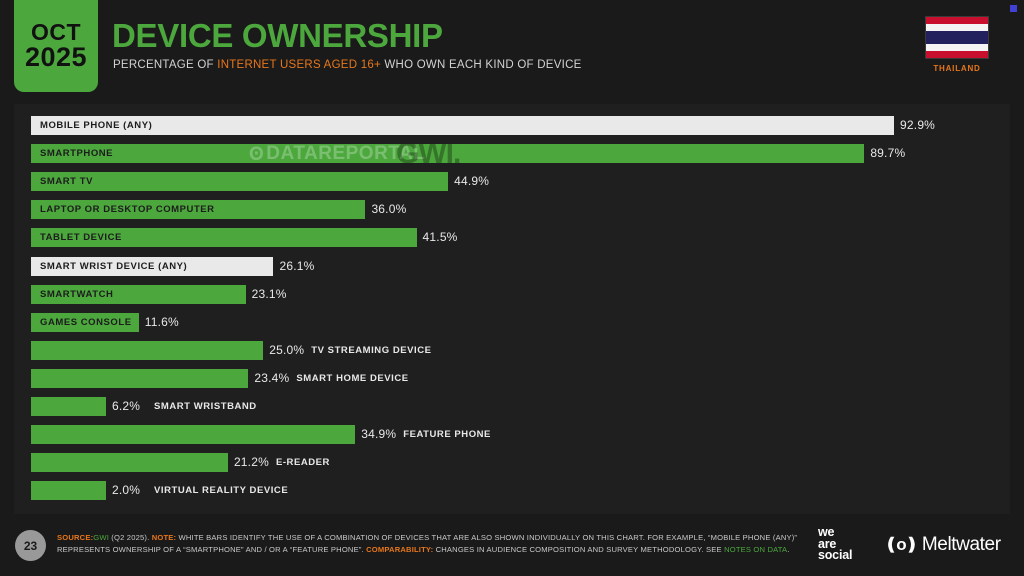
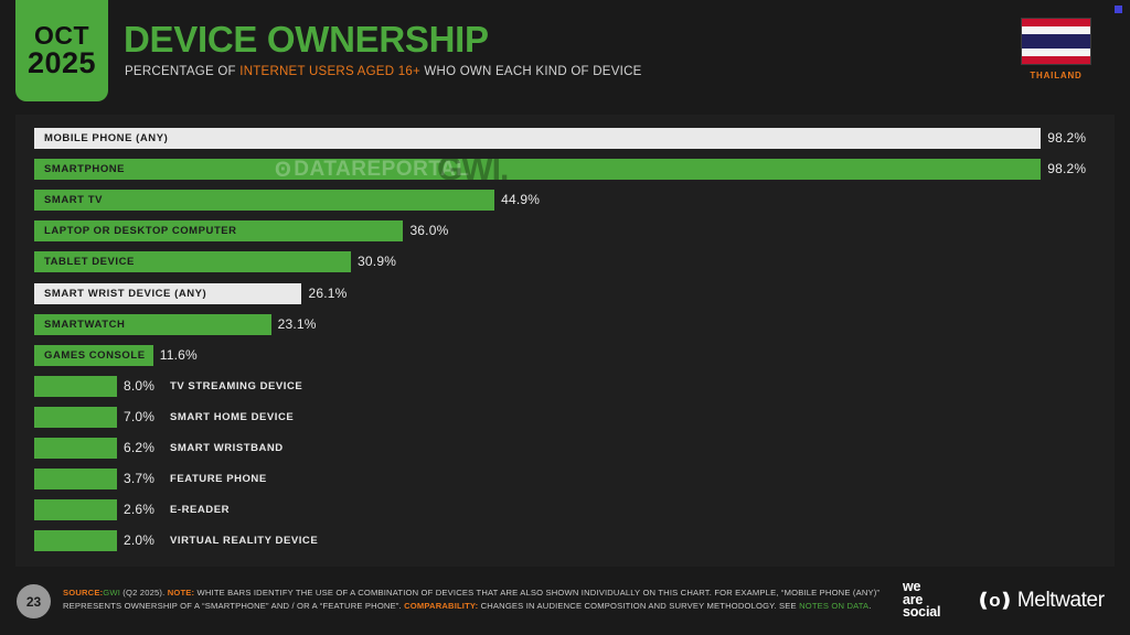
MOBILE PHONE (ANY): 92.9% -> 98.2%
SMARTPHONE: 89.7% -> 98.2%
TABLET DEVICE: 41.5% -> 30.9%
TV STREAMING DEVICE: 25.0% -> 8.0%
SMART HOME DEVICE: 23.4% -> 7.0%
FEATURE PHONE: 34.9% -> 3.7%
E-READER: 21.2% -> 2.6%
